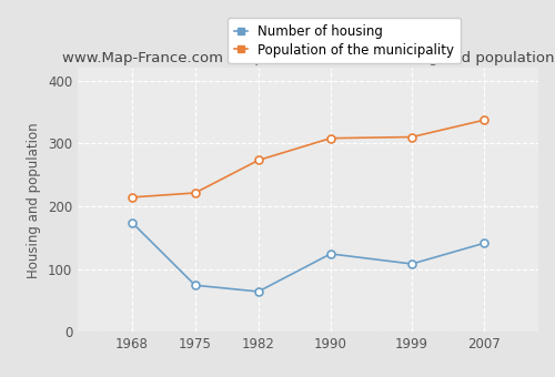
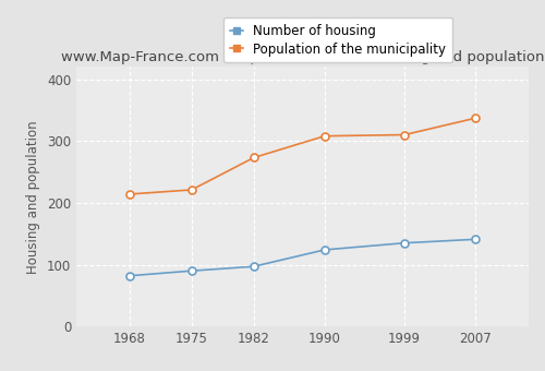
Number of housing/1968: 174 -> 82
Number of housing/1975: 74 -> 90
Number of housing/1982: 64 -> 97
Number of housing/1999: 108 -> 135
